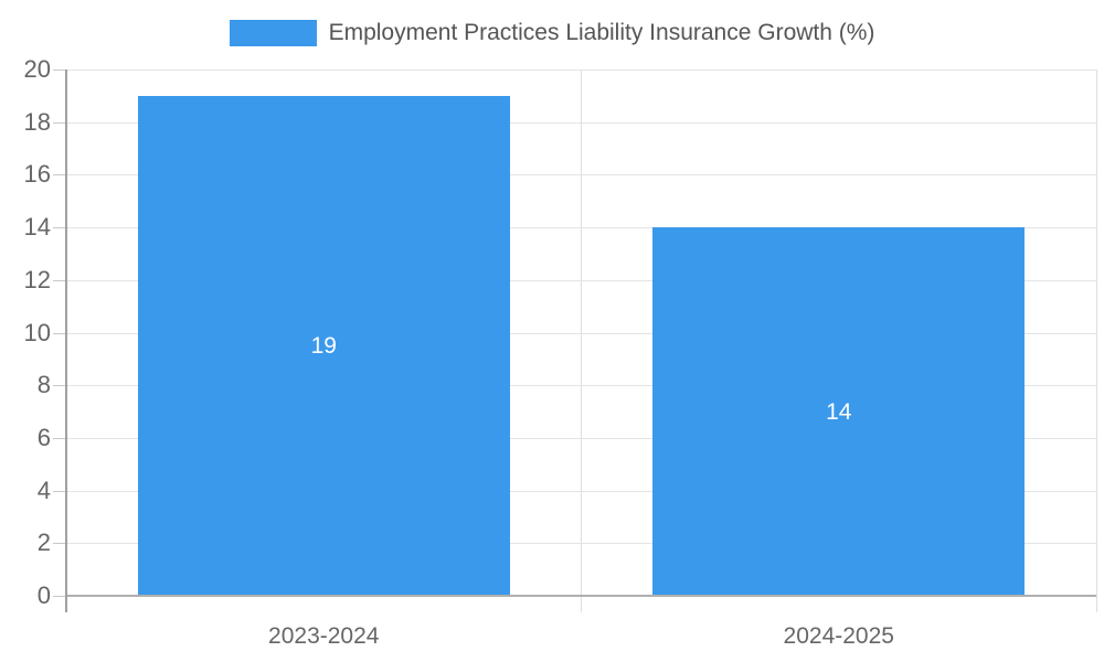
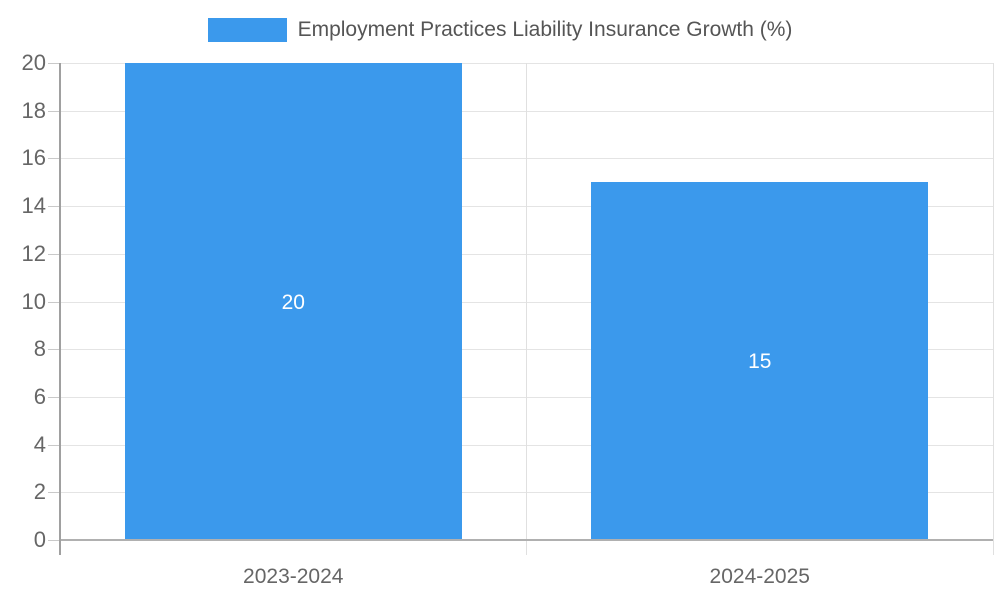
2023-2024: 19 -> 20
2024-2025: 14 -> 15
